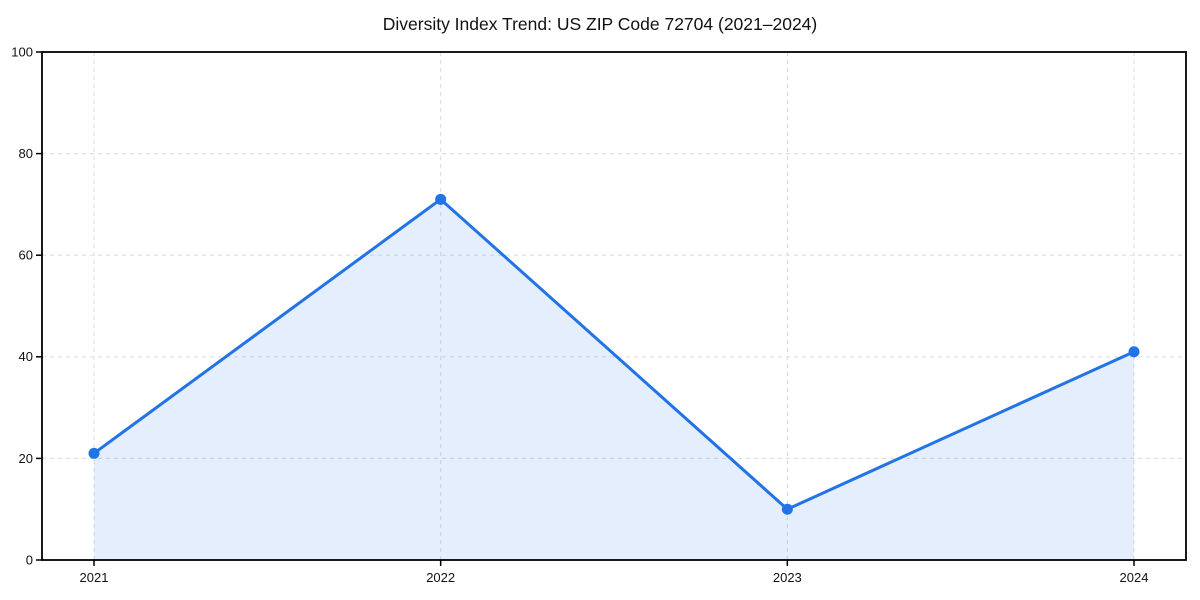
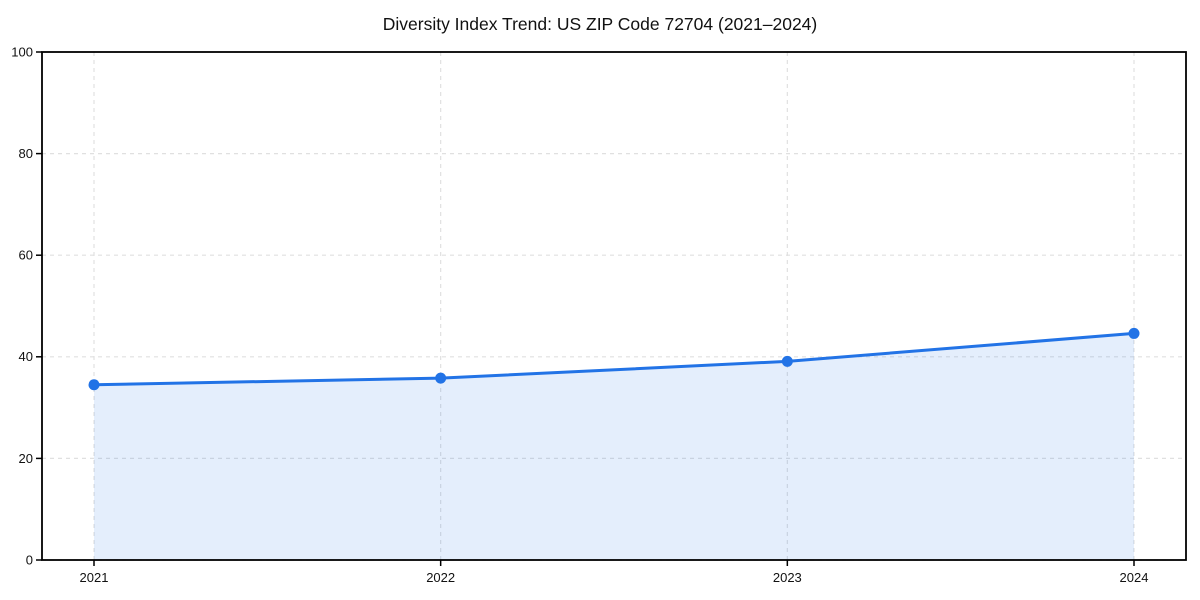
2021: 21 -> 34
2022: 71 -> 36
2023: 10 -> 39
2024: 41 -> 45
